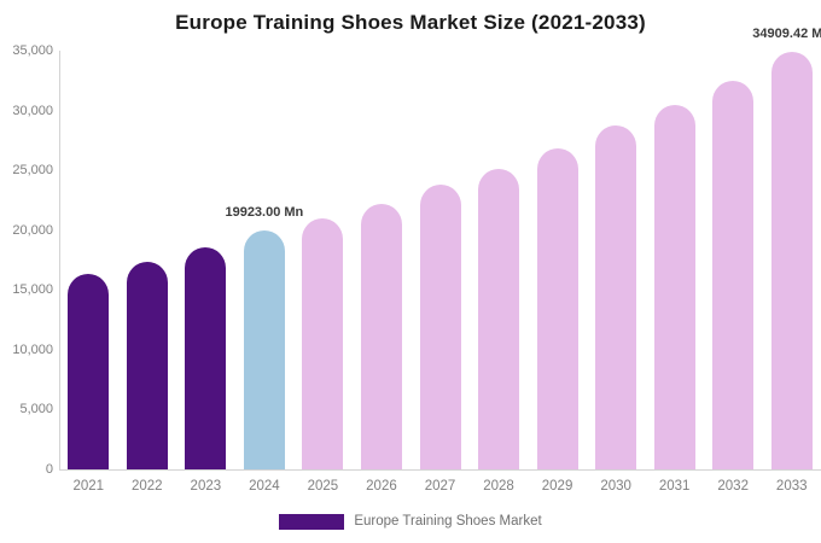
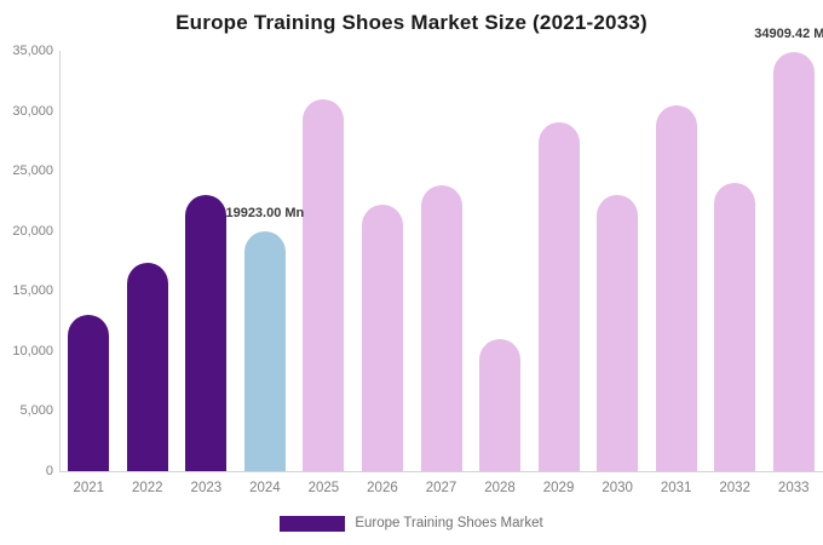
2021: 16000 -> 13000
2023: 19000 -> 23000
2025: 21000 -> 31000
2028: 25000 -> 11000
2029: 27000 -> 29000
2030: 29000 -> 23000
2032: 32000 -> 24000
